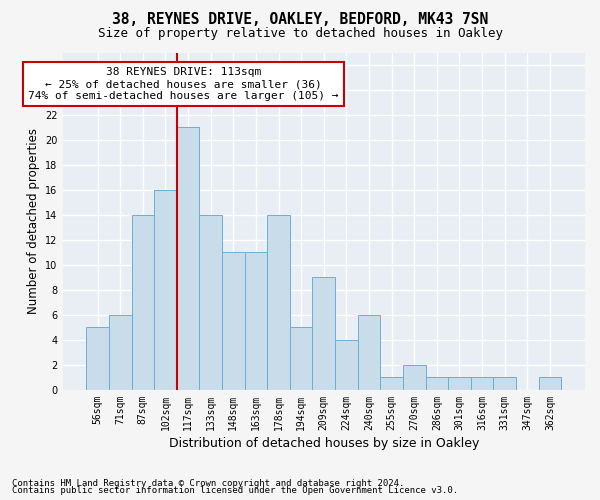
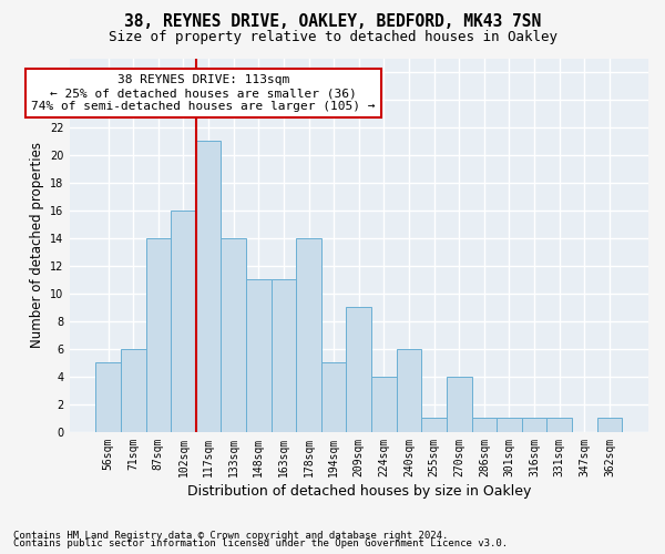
270sqm: 2 -> 4
